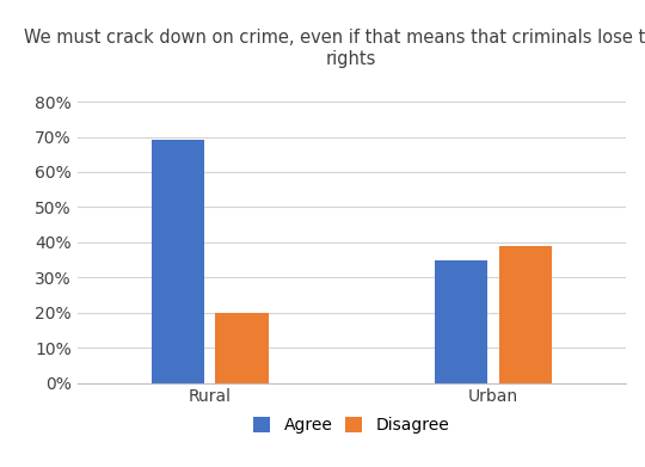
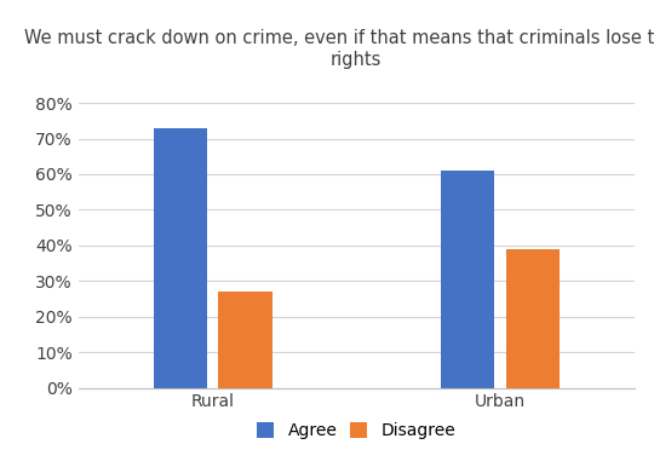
Agree/Rural: 69% -> 73%
Disagree/Rural: 20% -> 27%
Agree/Urban: 35% -> 61%
